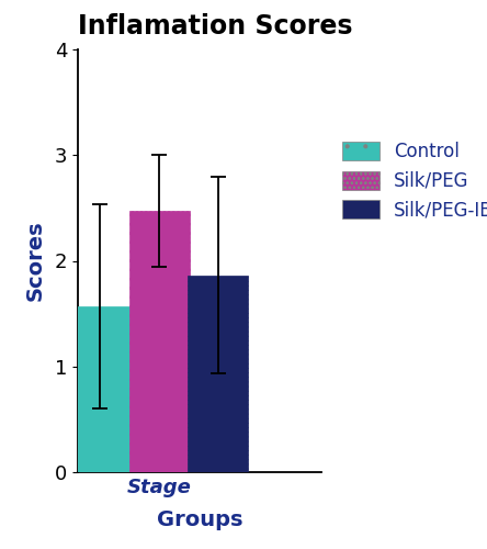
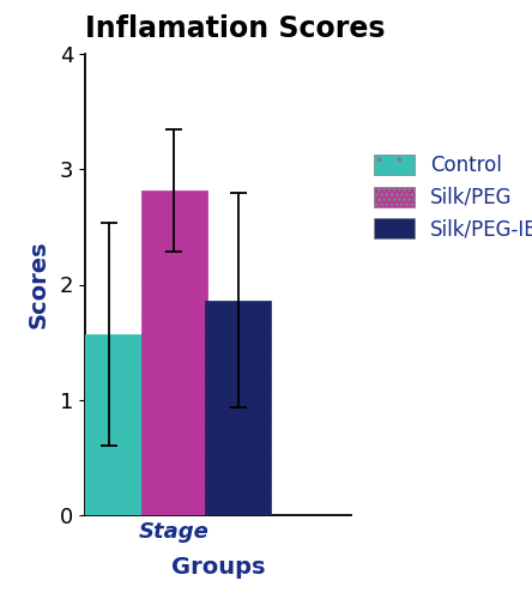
Stage: 2.47 -> 2.82
